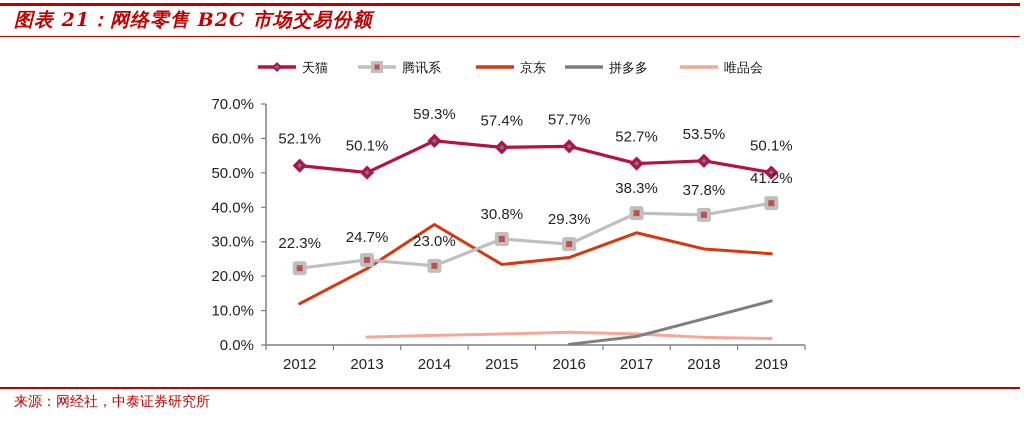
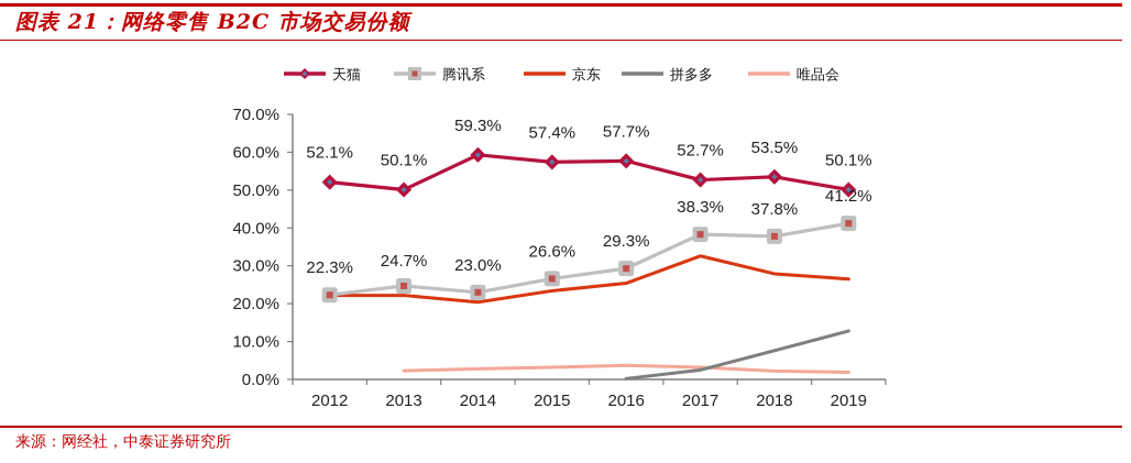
京东/2012: 12% -> 22%
京东/2014: 35% -> 20%
腾讯系/2015: 30.8% -> 26.6%
